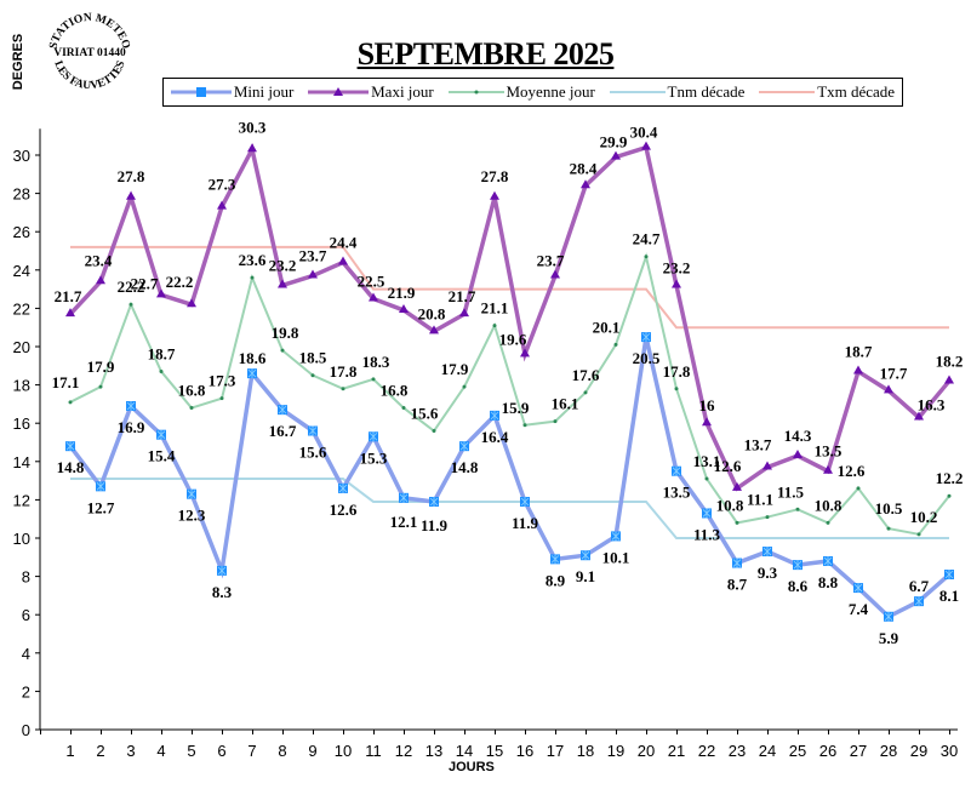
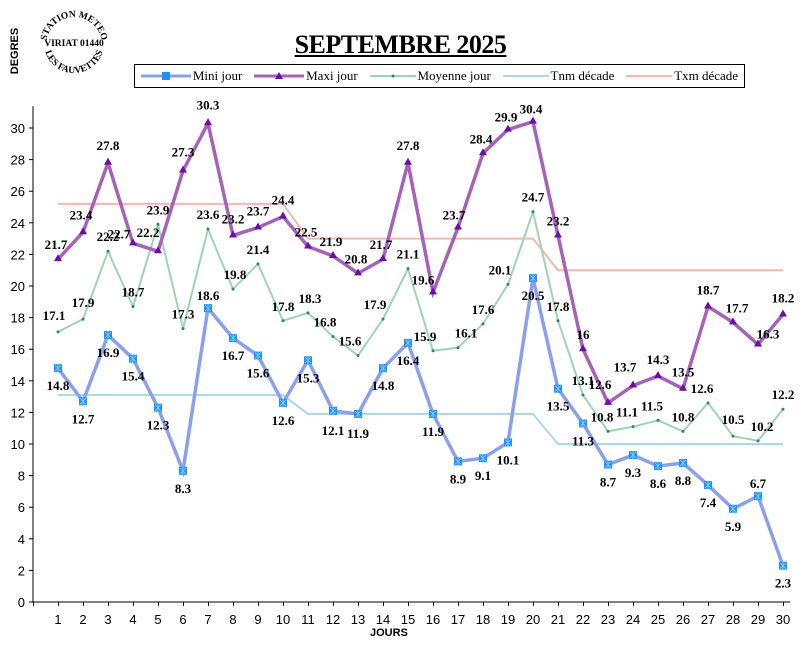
Moyenne jour/5: 16.8 -> 23.9
Moyenne jour/9: 18.5 -> 21.4
Mini jour/30: 8.1 -> 2.3
